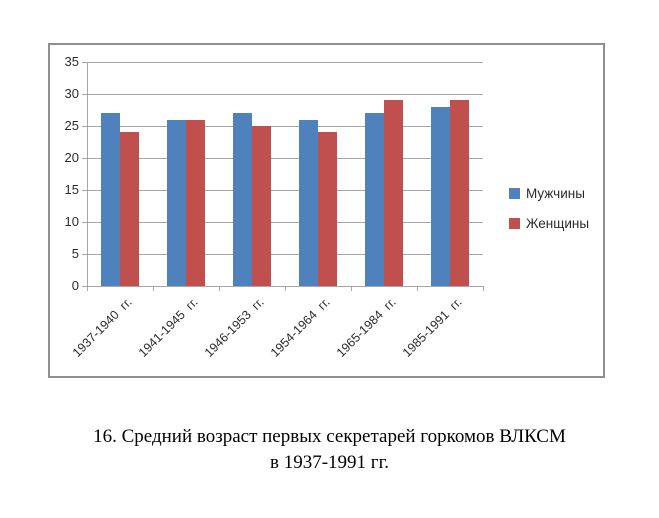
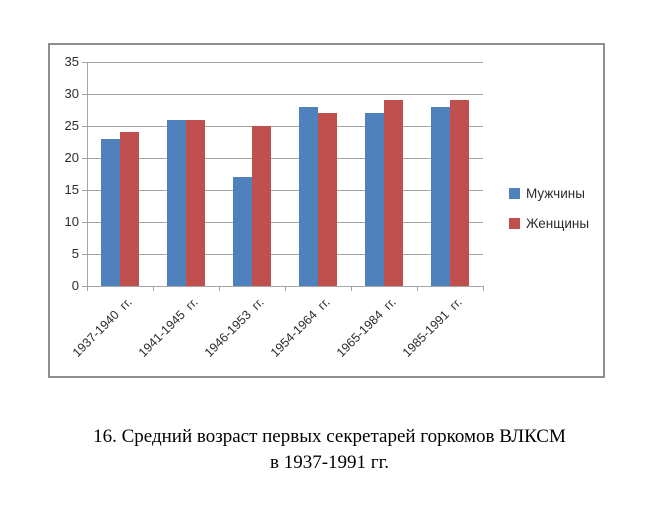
Мужчины/1937-1940 гг.: 27 -> 23
Мужчины/1946-1953 гг.: 27 -> 17
Мужчины/1954-1964 гг.: 26 -> 28
Женщины/1954-1964 гг.: 24 -> 27
